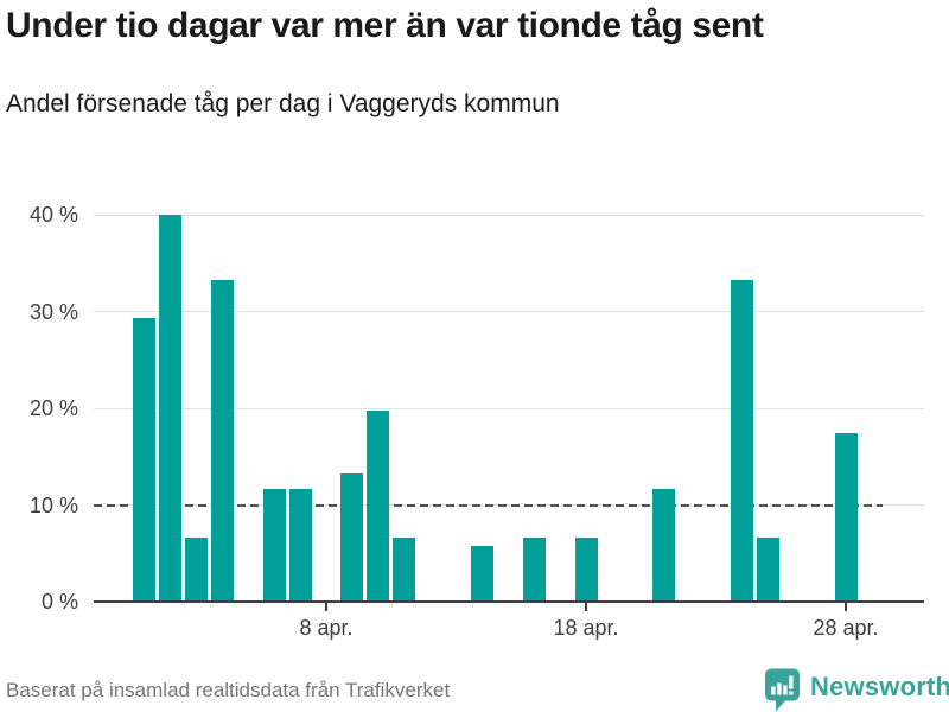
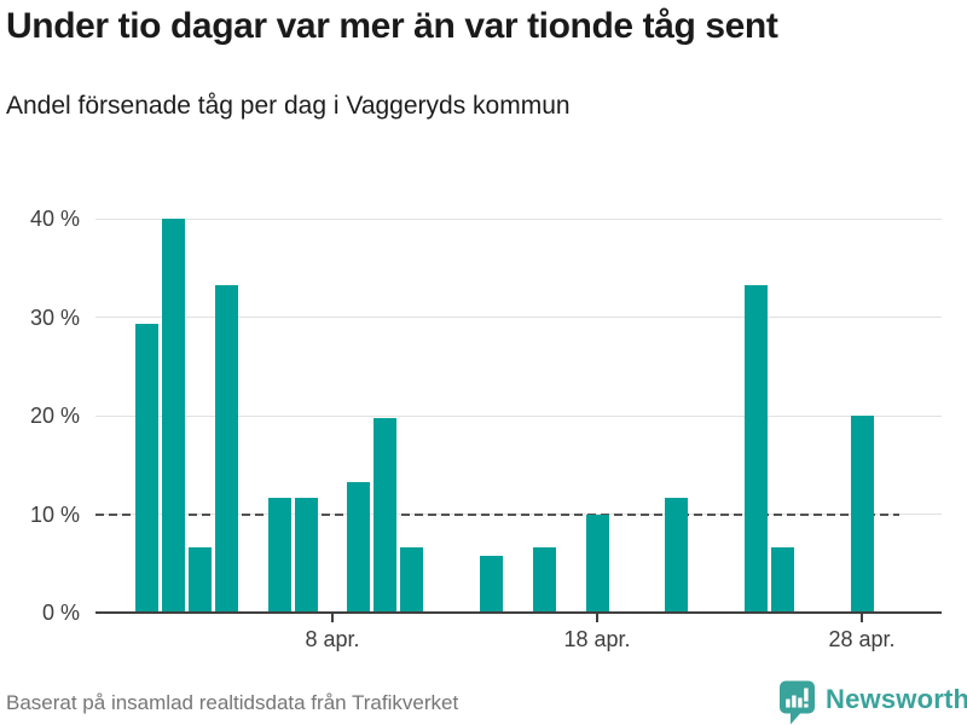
18 apr.: 7% -> 10%
28 apr.: 18% -> 20%
